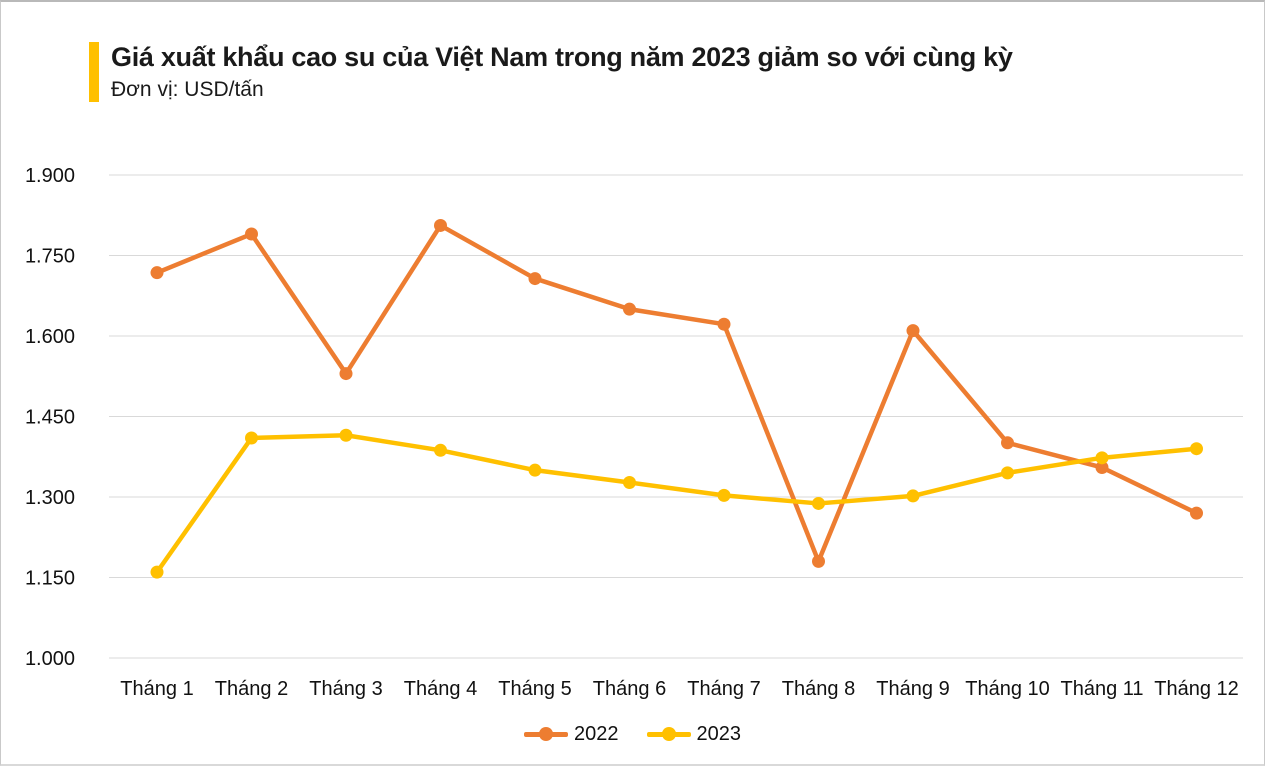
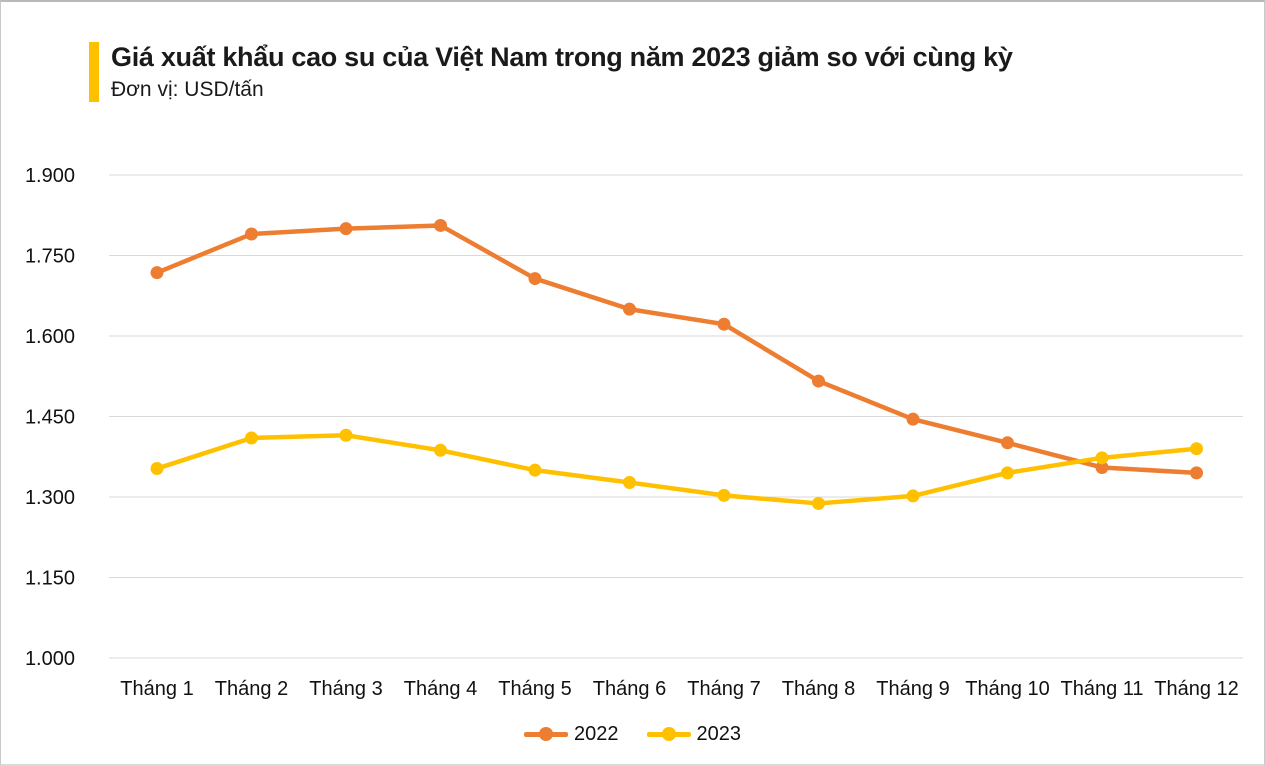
2023/Tháng 1: 1160 -> 1350
2022/Tháng 3: 1530 -> 1800
2022/Tháng 8: 1180 -> 1520
2022/Tháng 9: 1610 -> 1440
2022/Tháng 12: 1270 -> 1340
